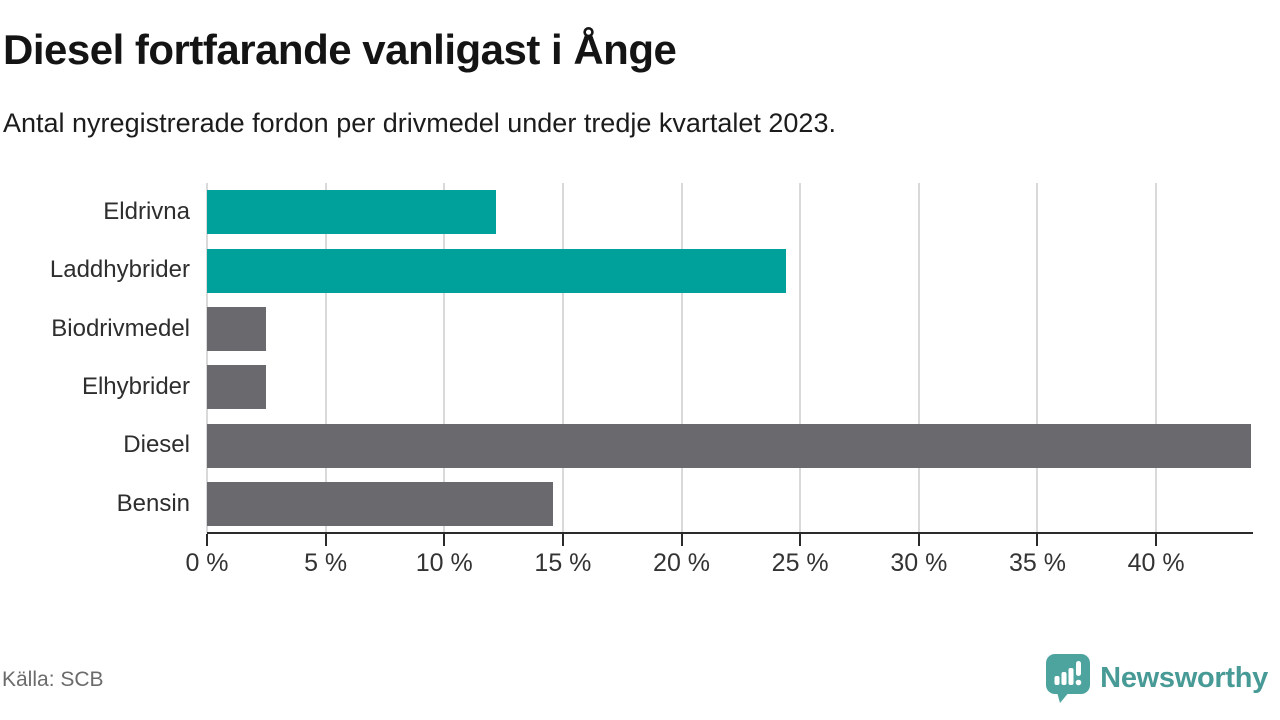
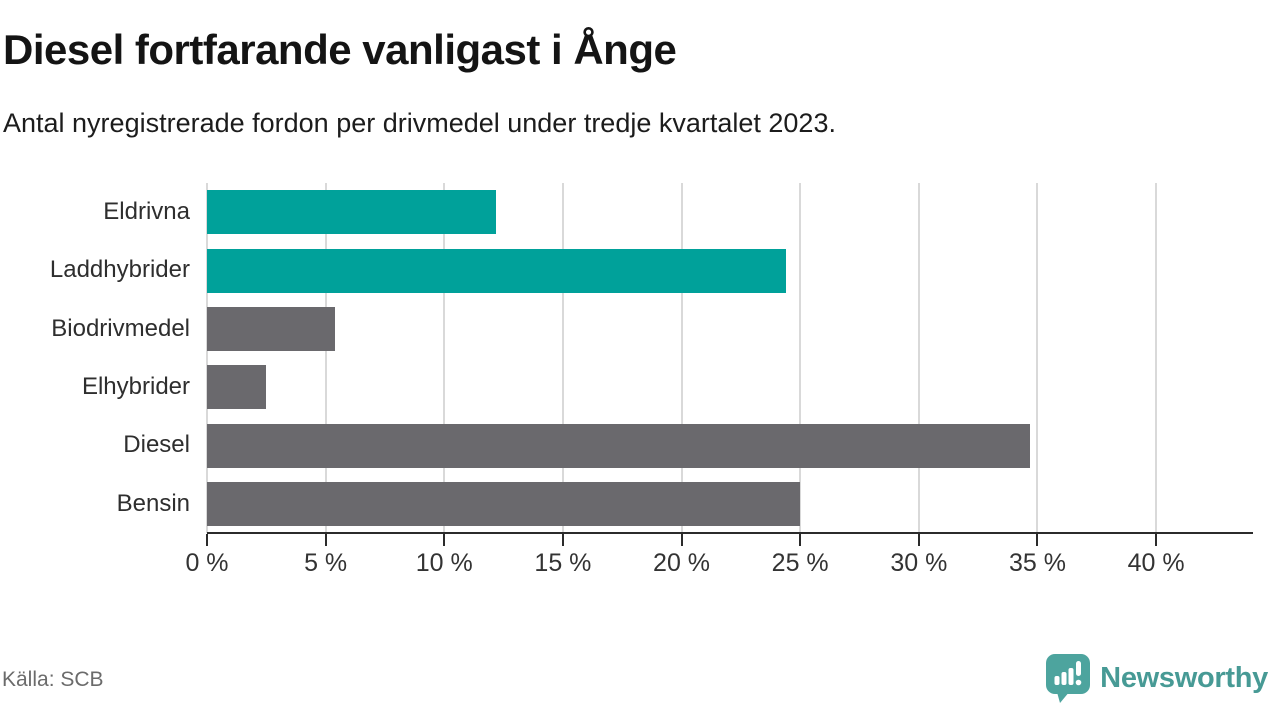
Biodrivmedel: 2.5% -> 5.4%
Diesel: 44.0% -> 34.7%
Bensin: 14.6% -> 25.0%
